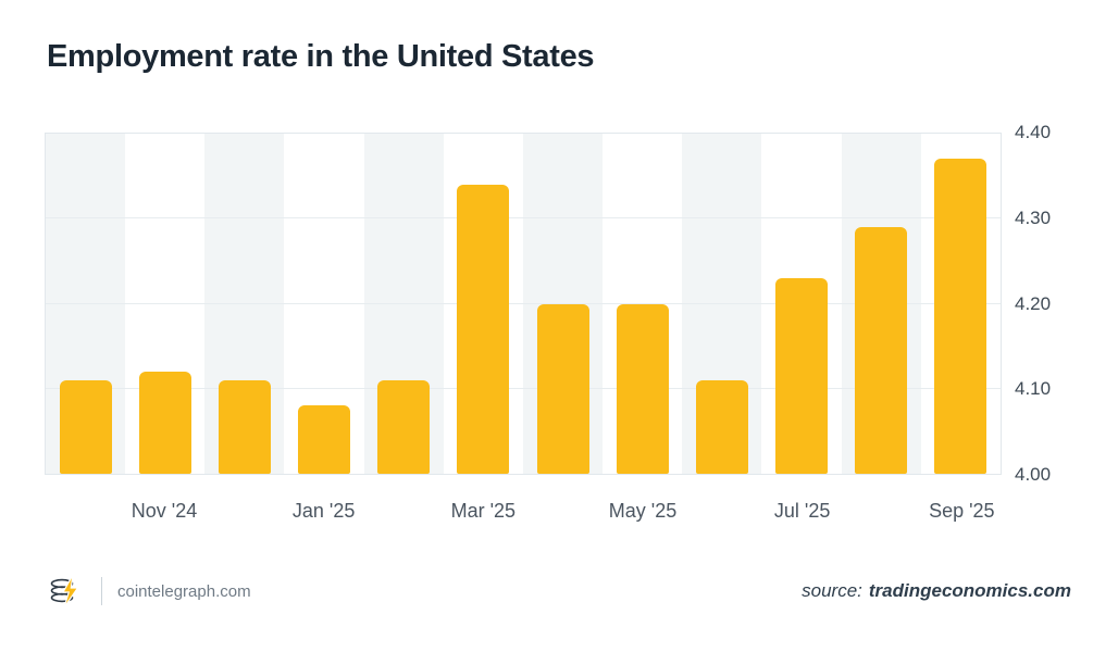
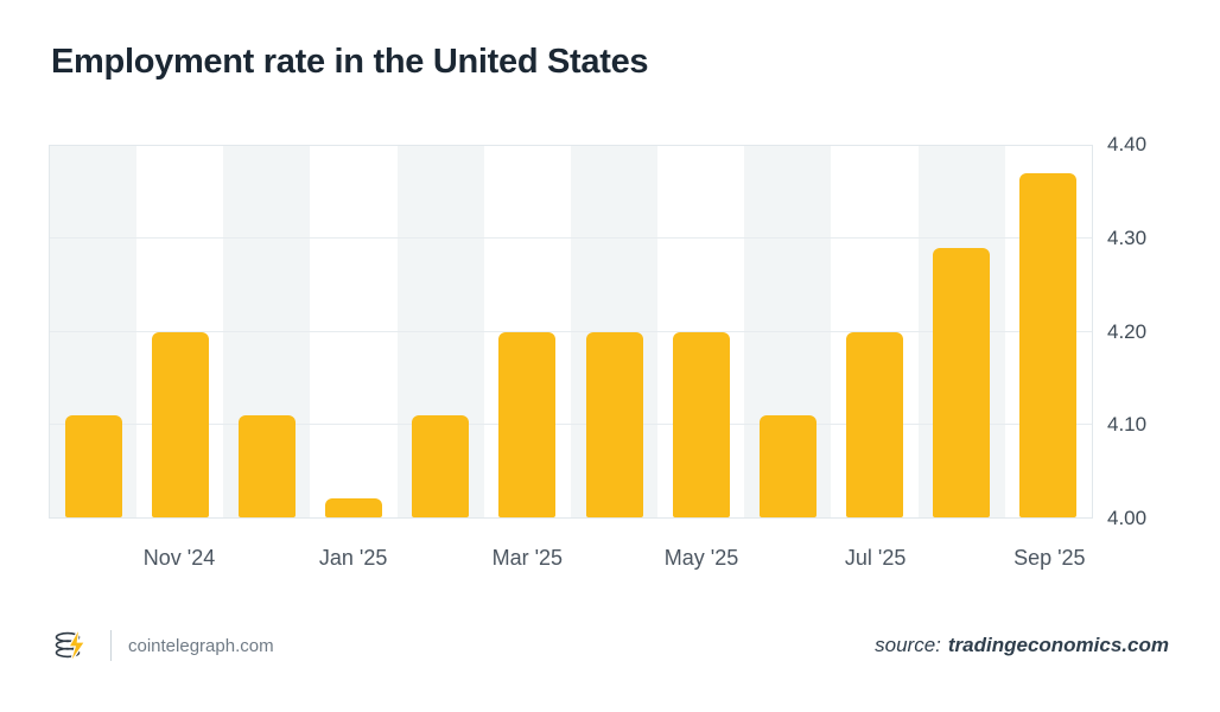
Nov '24: 4.12 -> 4.20
Jan '25: 4.08 -> 4.02
Mar '25: 4.34 -> 4.20
Jul '25: 4.23 -> 4.20
